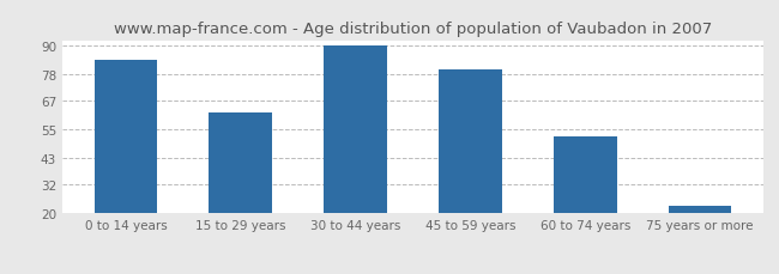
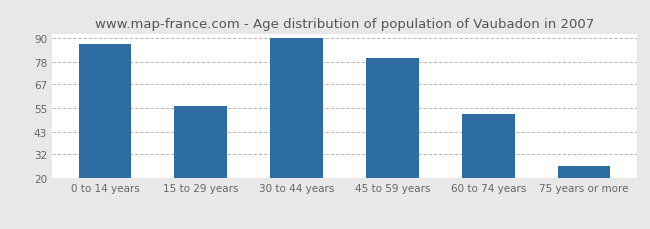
0 to 14 years: 84 -> 87
15 to 29 years: 62 -> 56
75 years or more: 23 -> 26
